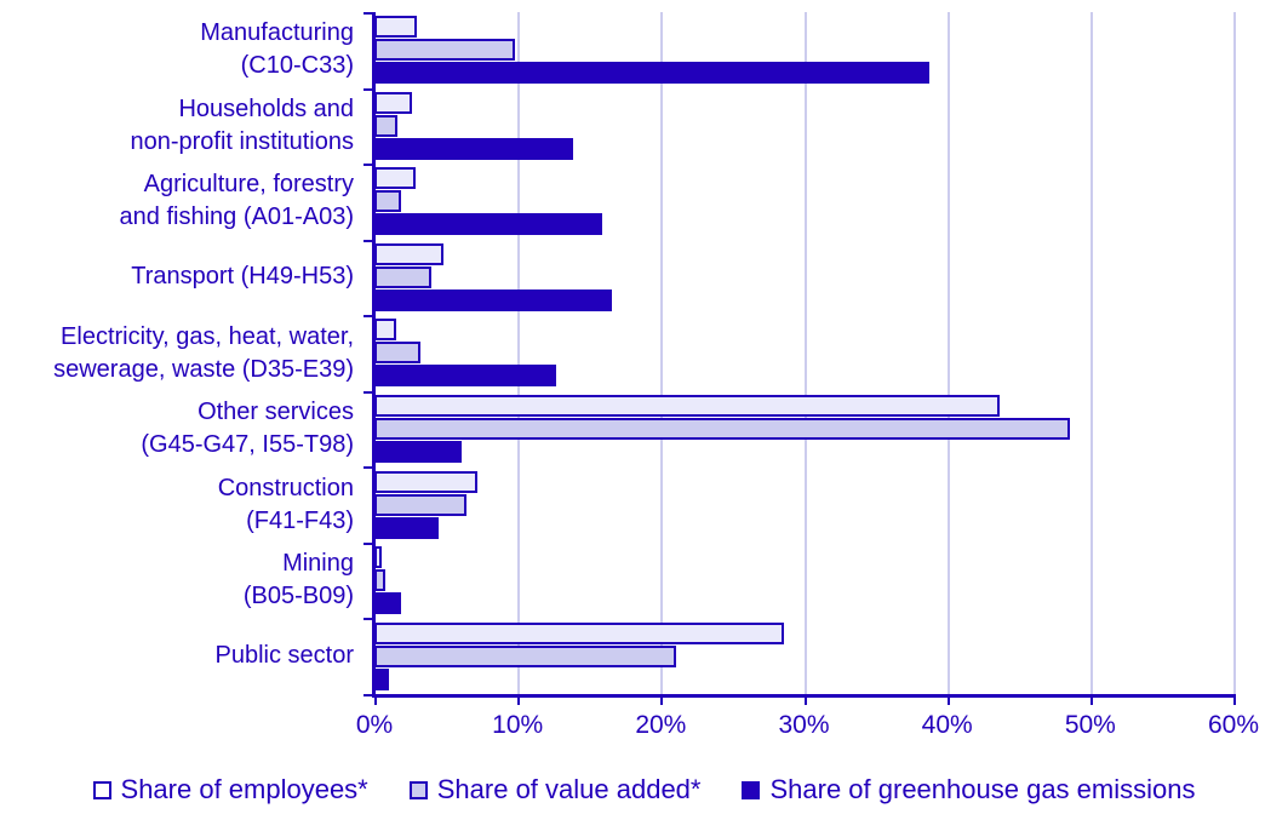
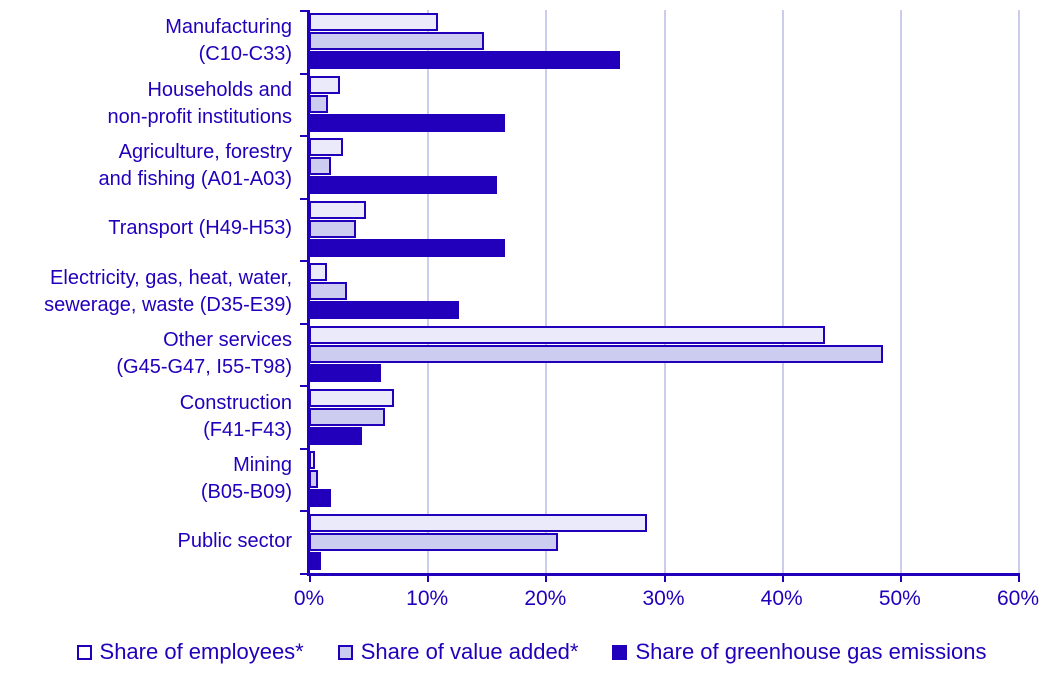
Share of employees*/Manufacturing (C10-C33): 3.0% -> 10.9%
Share of value added*/Manufacturing (C10-C33): 9.8% -> 14.8%
Share of greenhouse gas emissions/Manufacturing (C10-C33): 38.8% -> 26.3%
Share of greenhouse gas emissions/Households and non-profit institutions: 13.9% -> 16.6%
